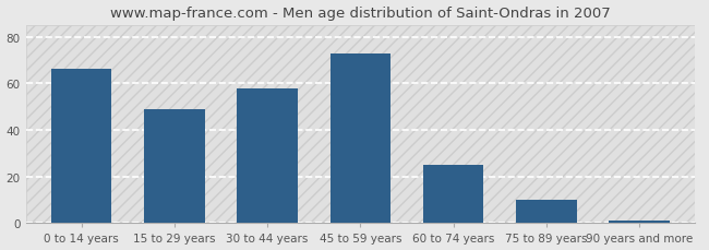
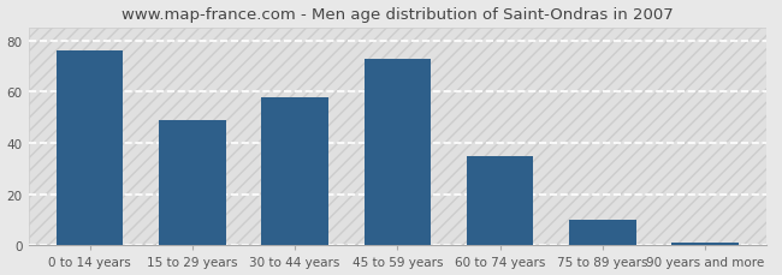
0 to 14 years: 66 -> 76
60 to 74 years: 25 -> 35
